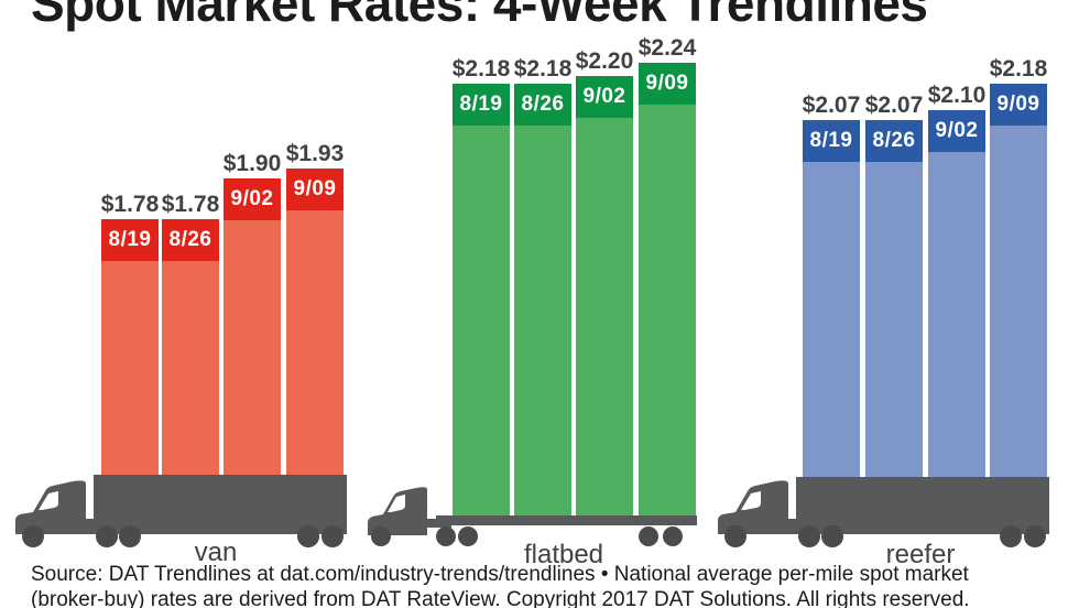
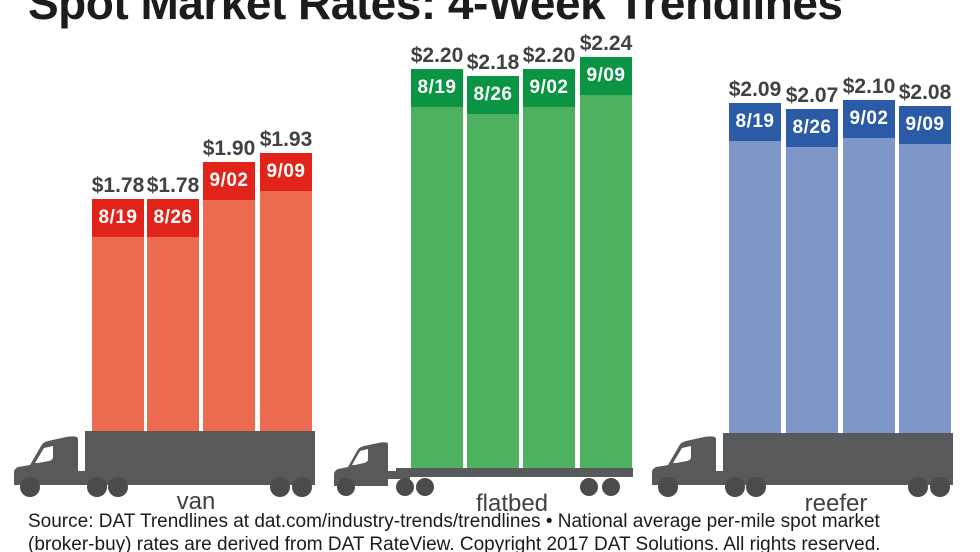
flatbed/8/19: $2.18 -> $2.20
reefer/8/19: $2.07 -> $2.09
reefer/9/09: $2.18 -> $2.08
